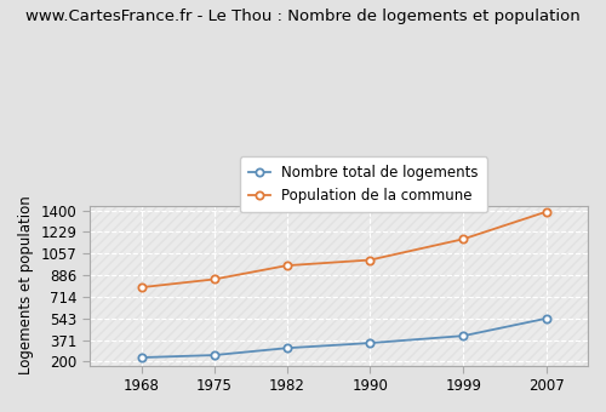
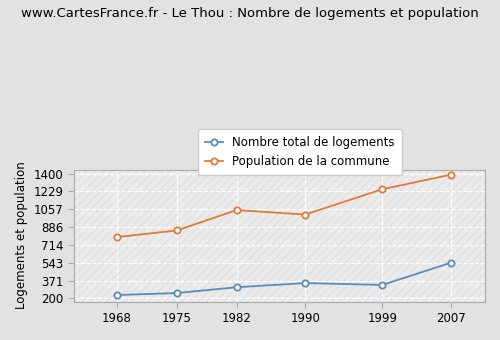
Population de la commune/1982: 960 -> 1050
Nombre total de logements/1999: 400 -> 330
Population de la commune/1999: 1170 -> 1250
